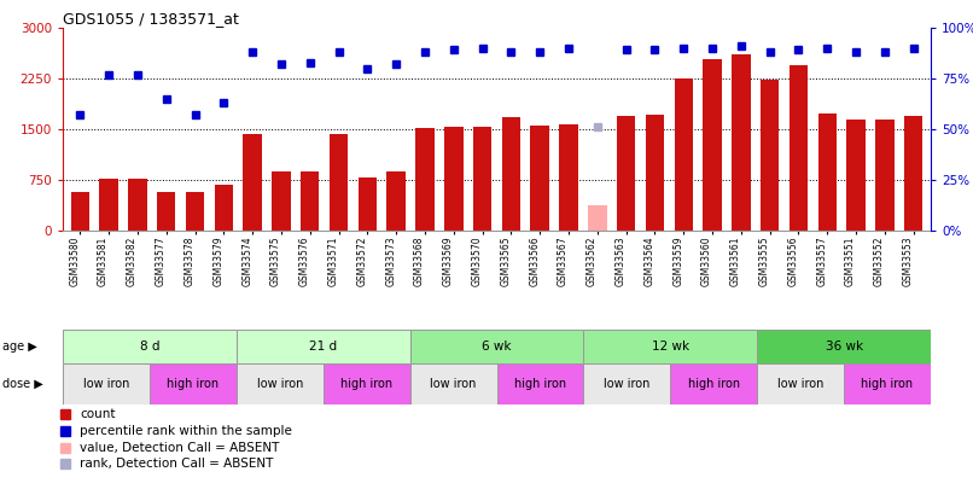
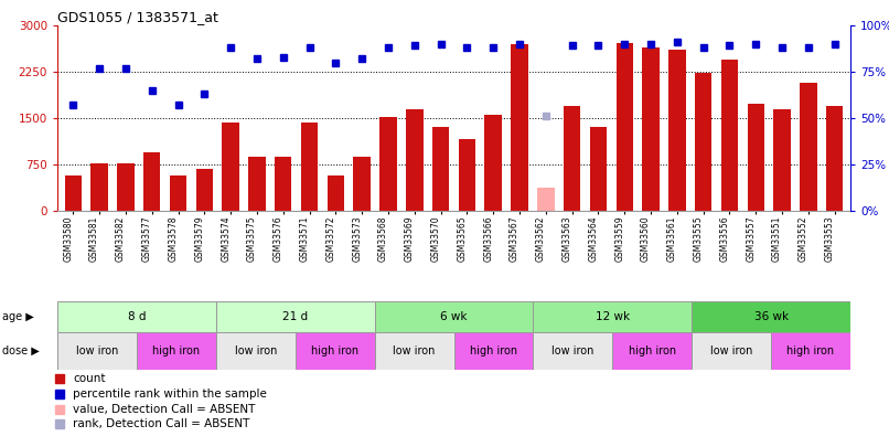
GSM33577: 570 -> 940
GSM33572: 780 -> 580
GSM33569: 1530 -> 1640
GSM33570: 1530 -> 1360
GSM33565: 1680 -> 1160
GSM33567: 1580 -> 2700
GSM33564: 1710 -> 1360
GSM33559: 2250 -> 2720
GSM33560: 2530 -> 2640
GSM33552: 1650 -> 2080
